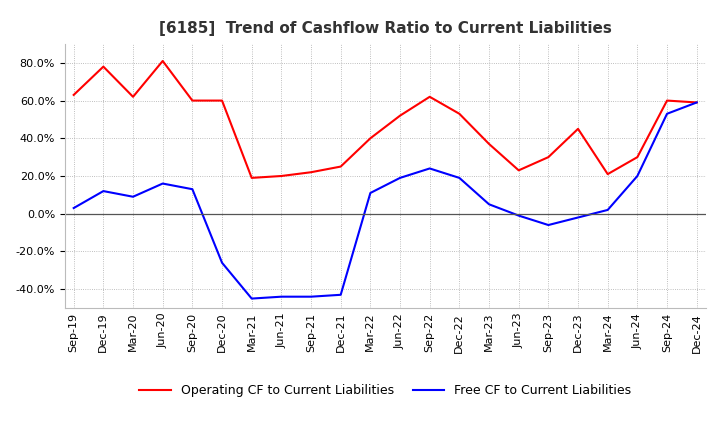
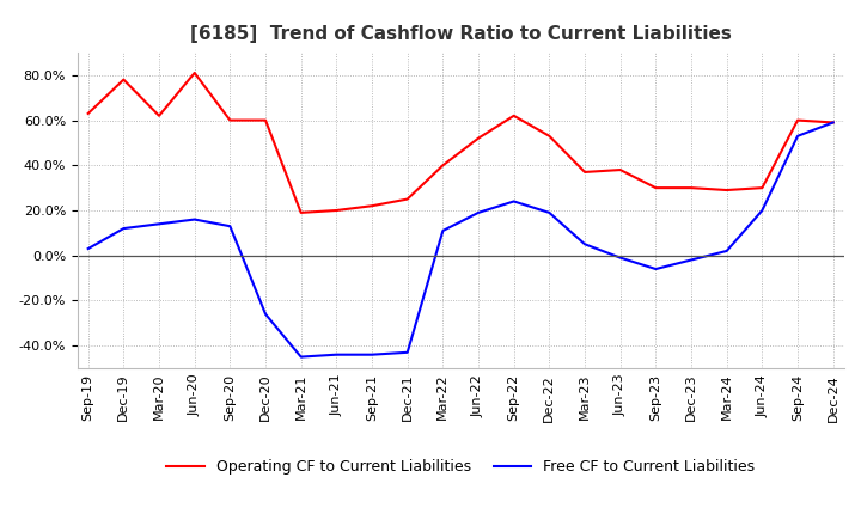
Free CF to Current Liabilities/Mar-20: 9% -> 14%
Operating CF to Current Liabilities/Jun-23: 23% -> 38%
Operating CF to Current Liabilities/Dec-23: 45% -> 30%
Operating CF to Current Liabilities/Mar-24: 21% -> 29%
